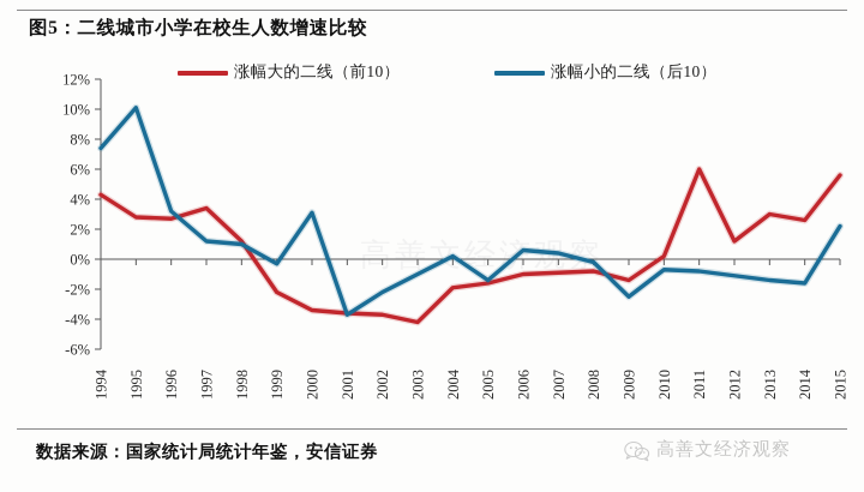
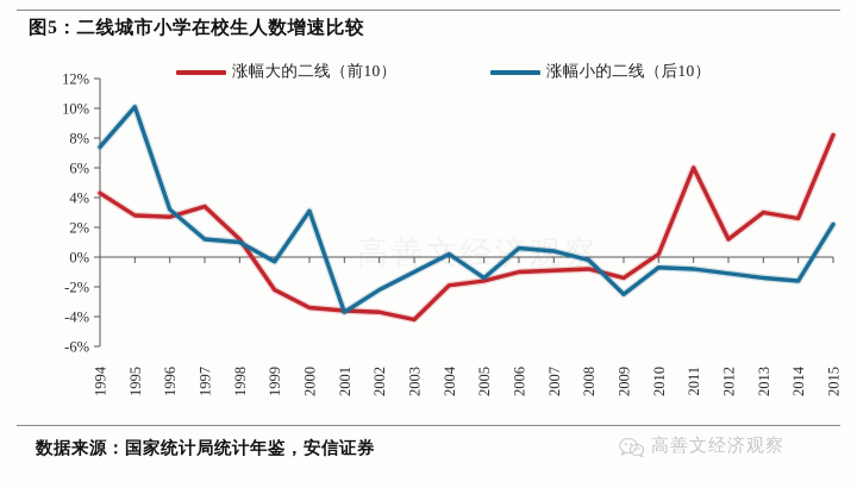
涨幅大的二线（前10）/2015: 5.6% -> 8.2%
